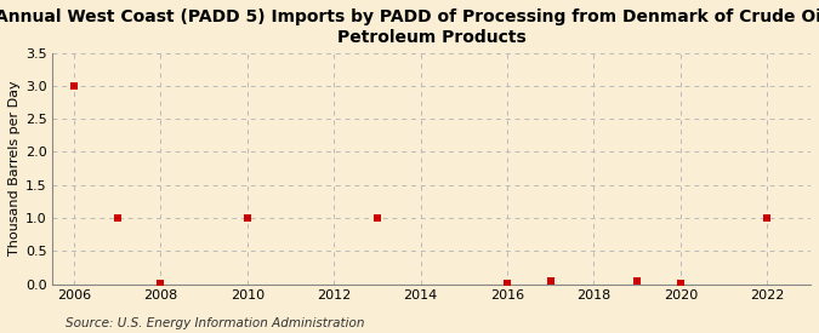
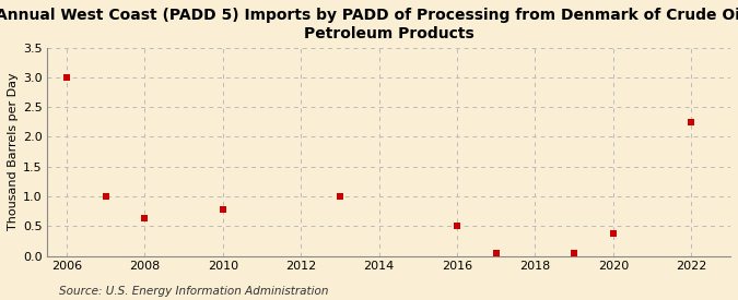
2008: 0.02 -> 0.64
2010: 1.00 -> 0.78
2016: 0.02 -> 0.50
2020: 0.02 -> 0.38
2022: 1.00 -> 2.24
